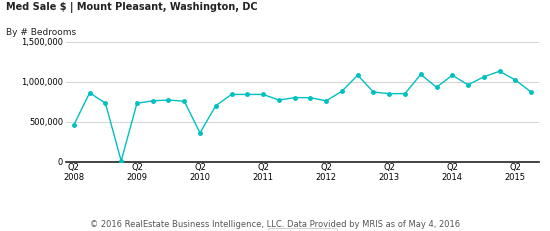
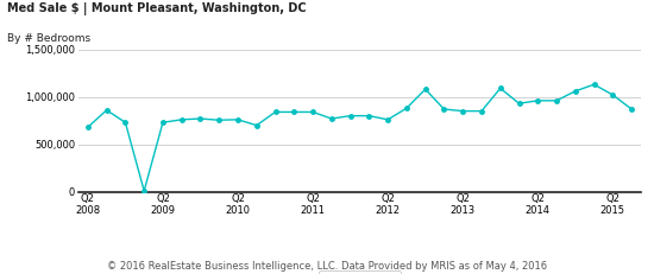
Q2 2008: 460,000 -> 680,000
Q2 2010: 360,000 -> 760,000
Q2 2014: 1,080,000 -> 960,000
